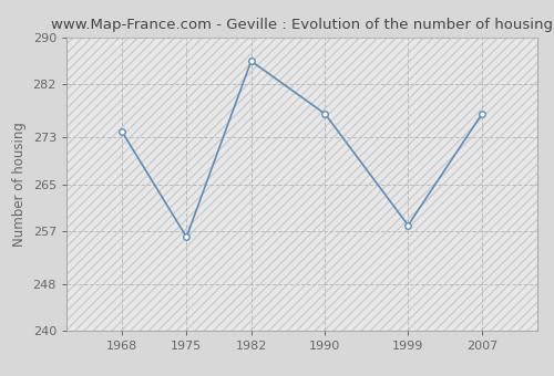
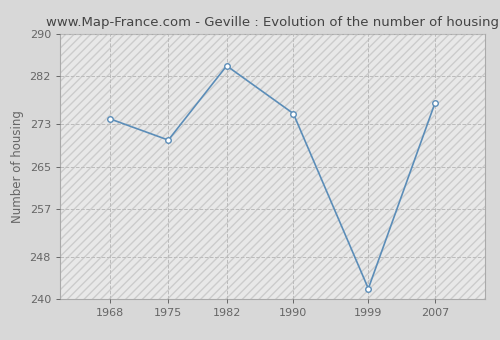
1975: 256 -> 270
1982: 286 -> 284
1990: 277 -> 275
1999: 258 -> 242
